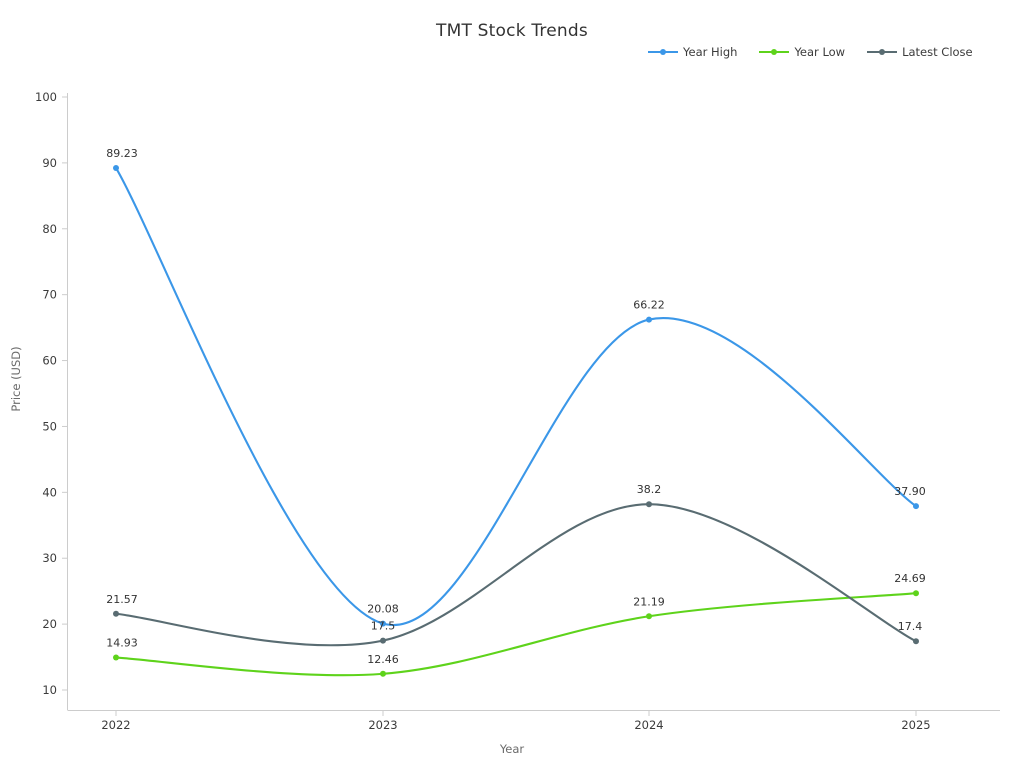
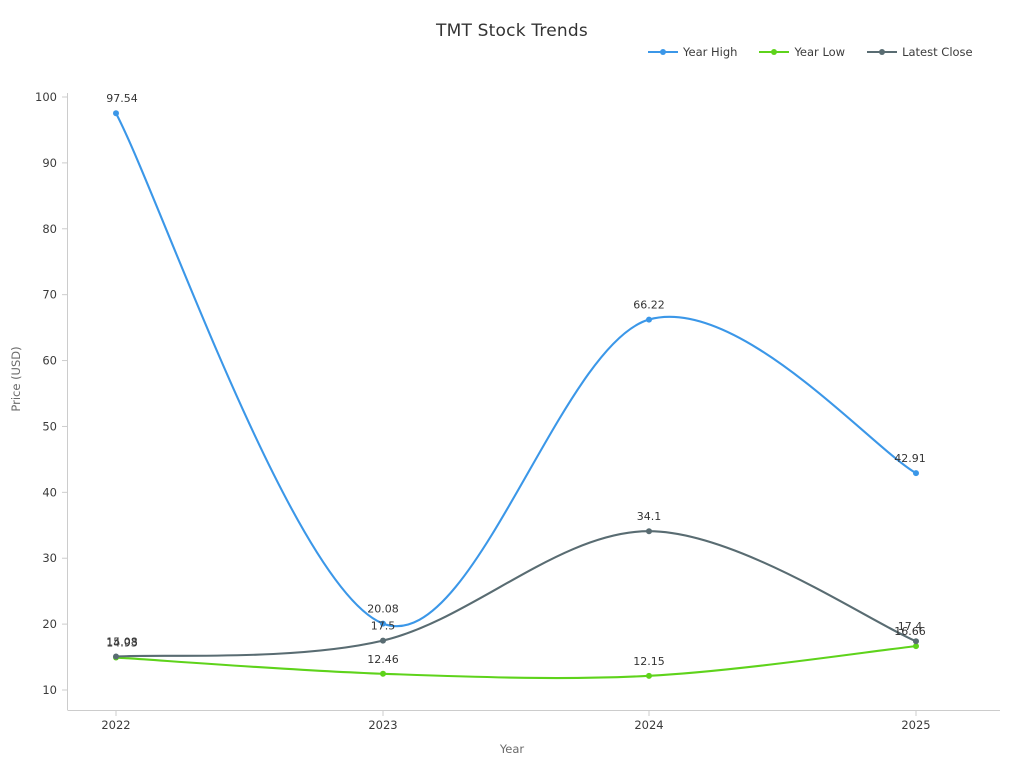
Year High/2022: 89.23 -> 97.54
Latest Close/2022: 21.57 -> 15.08
Year Low/2024: 21.19 -> 12.15
Latest Close/2024: 38.2 -> 34.1
Year High/2025: 37.90 -> 42.91
Year Low/2025: 24.69 -> 16.66
